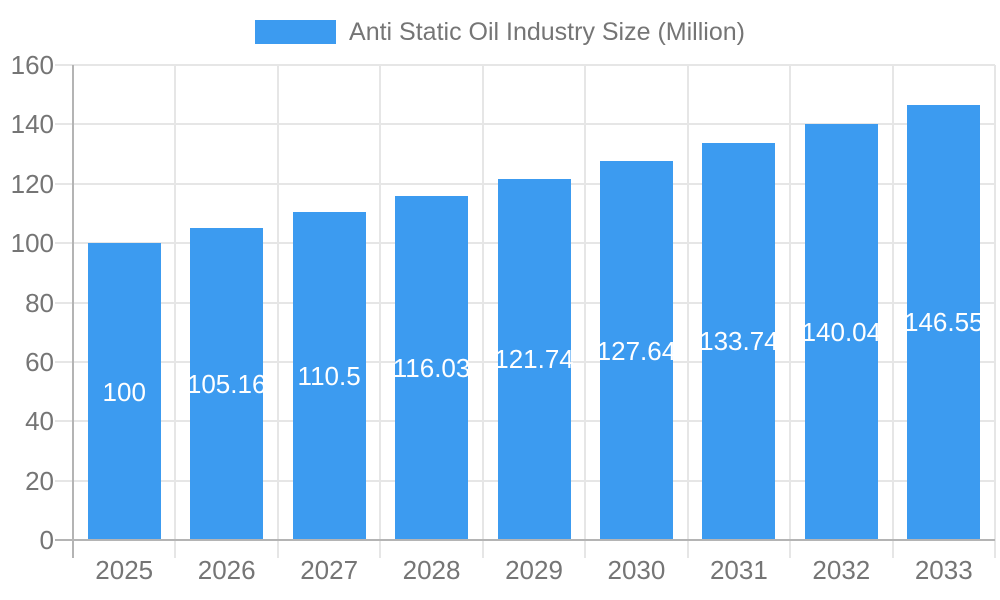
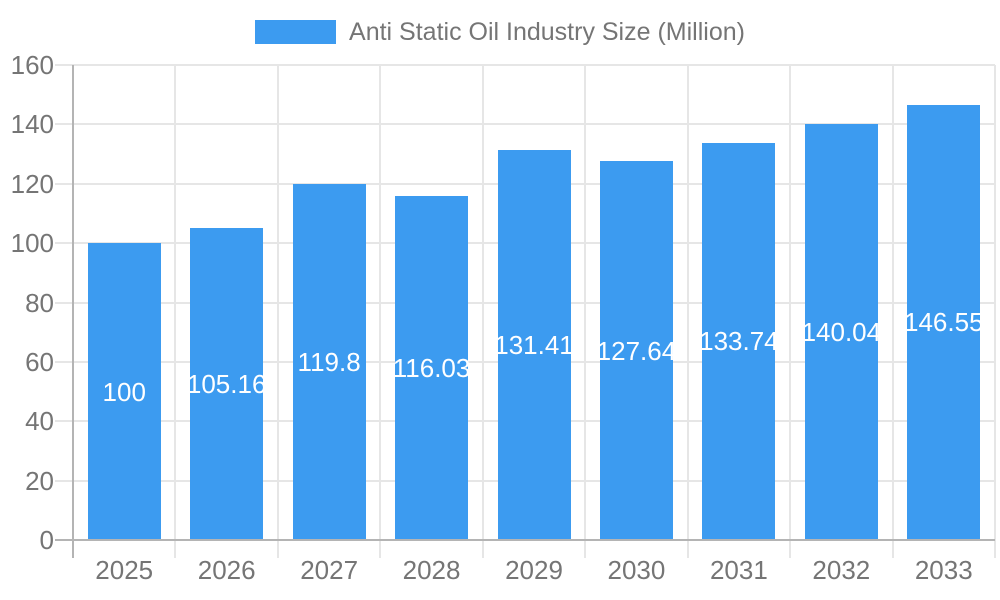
2027: 110.5 -> 119.8
2029: 121.74 -> 131.41
